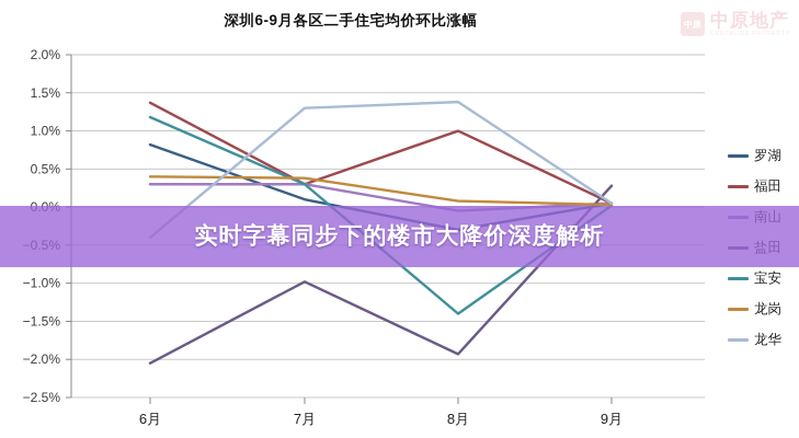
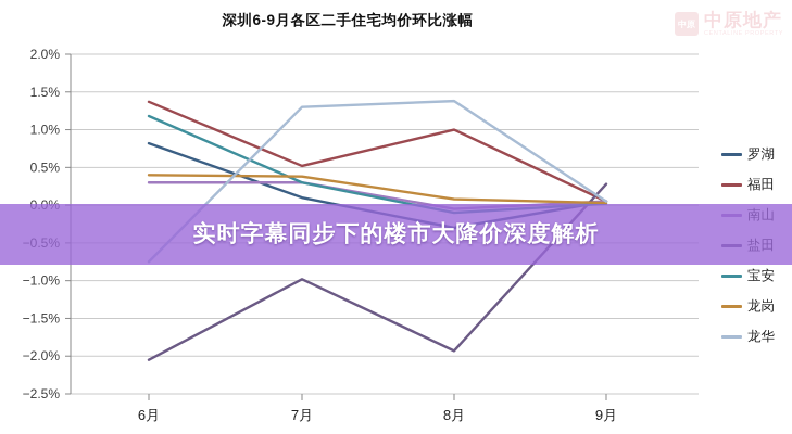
龙华/6月: -0.4% -> -0.8%
福田/7月: 0.3% -> 0.5%
宝安/8月: -1.4% -> -0.1%
